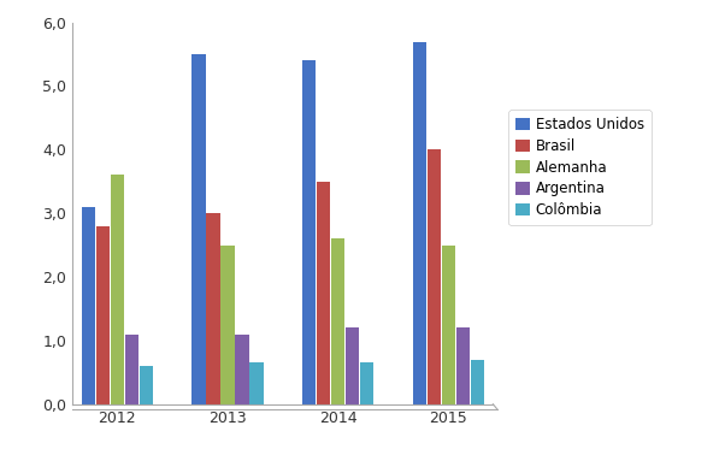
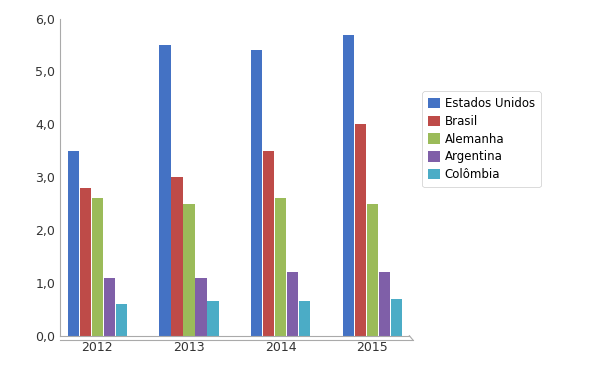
Estados Unidos/2012: 3,1 -> 3,5
Alemanha/2012: 3,6 -> 2,6
